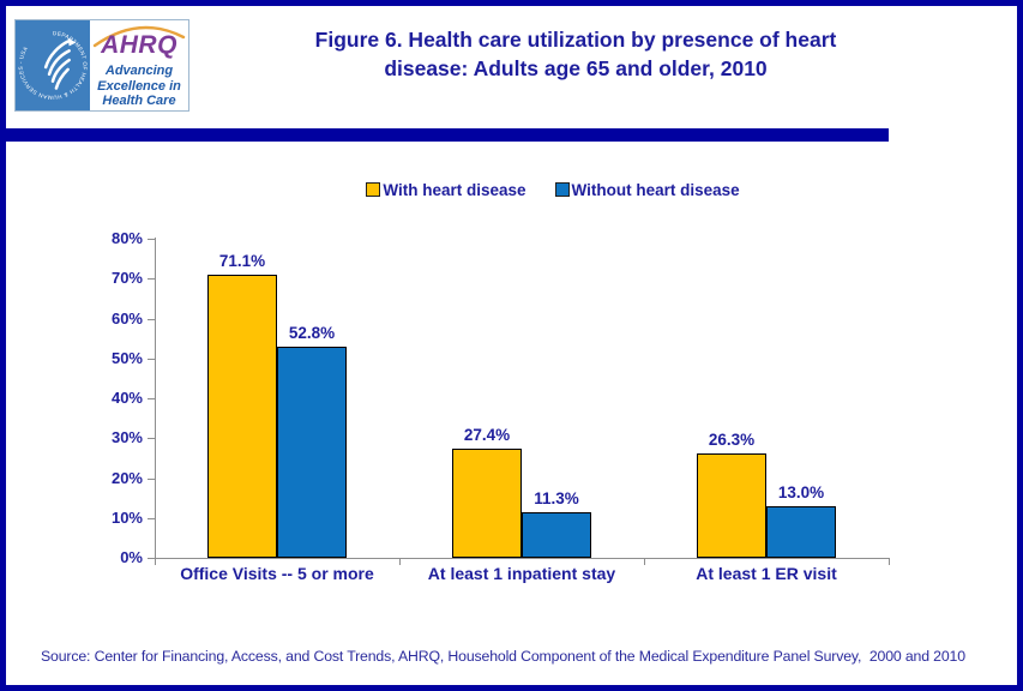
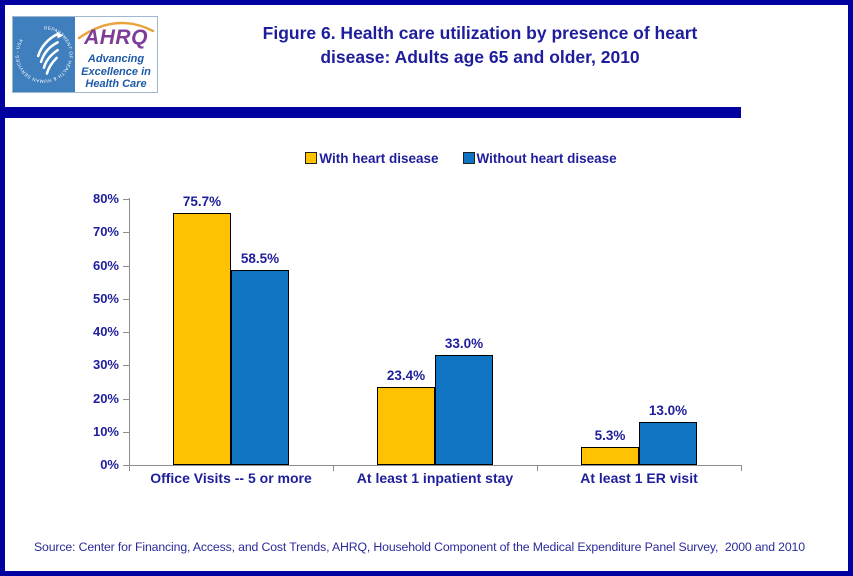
With heart disease/Office Visits -- 5 or more: 71.1% -> 75.7%
Without heart disease/Office Visits -- 5 or more: 52.8% -> 58.5%
With heart disease/At least 1 inpatient stay: 27.4% -> 23.4%
Without heart disease/At least 1 inpatient stay: 11.3% -> 33.0%
With heart disease/At least 1 ER visit: 26.3% -> 5.3%
